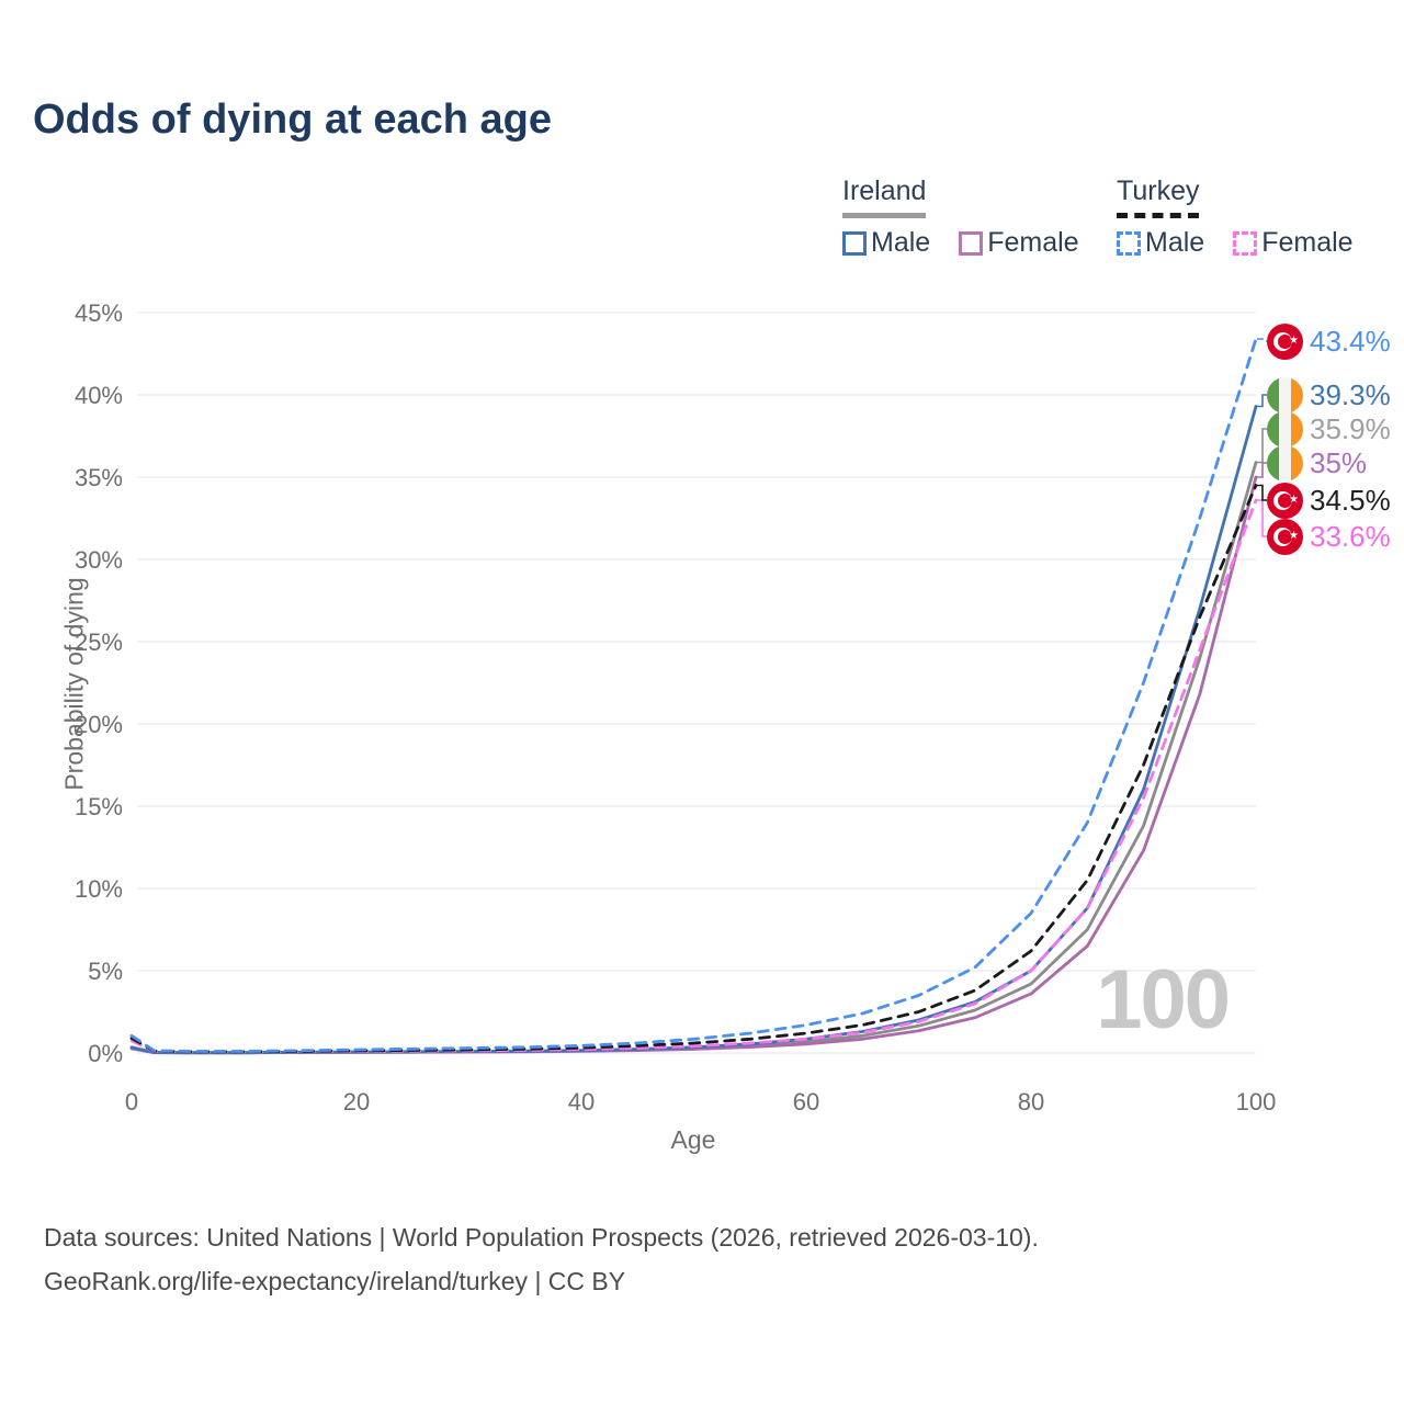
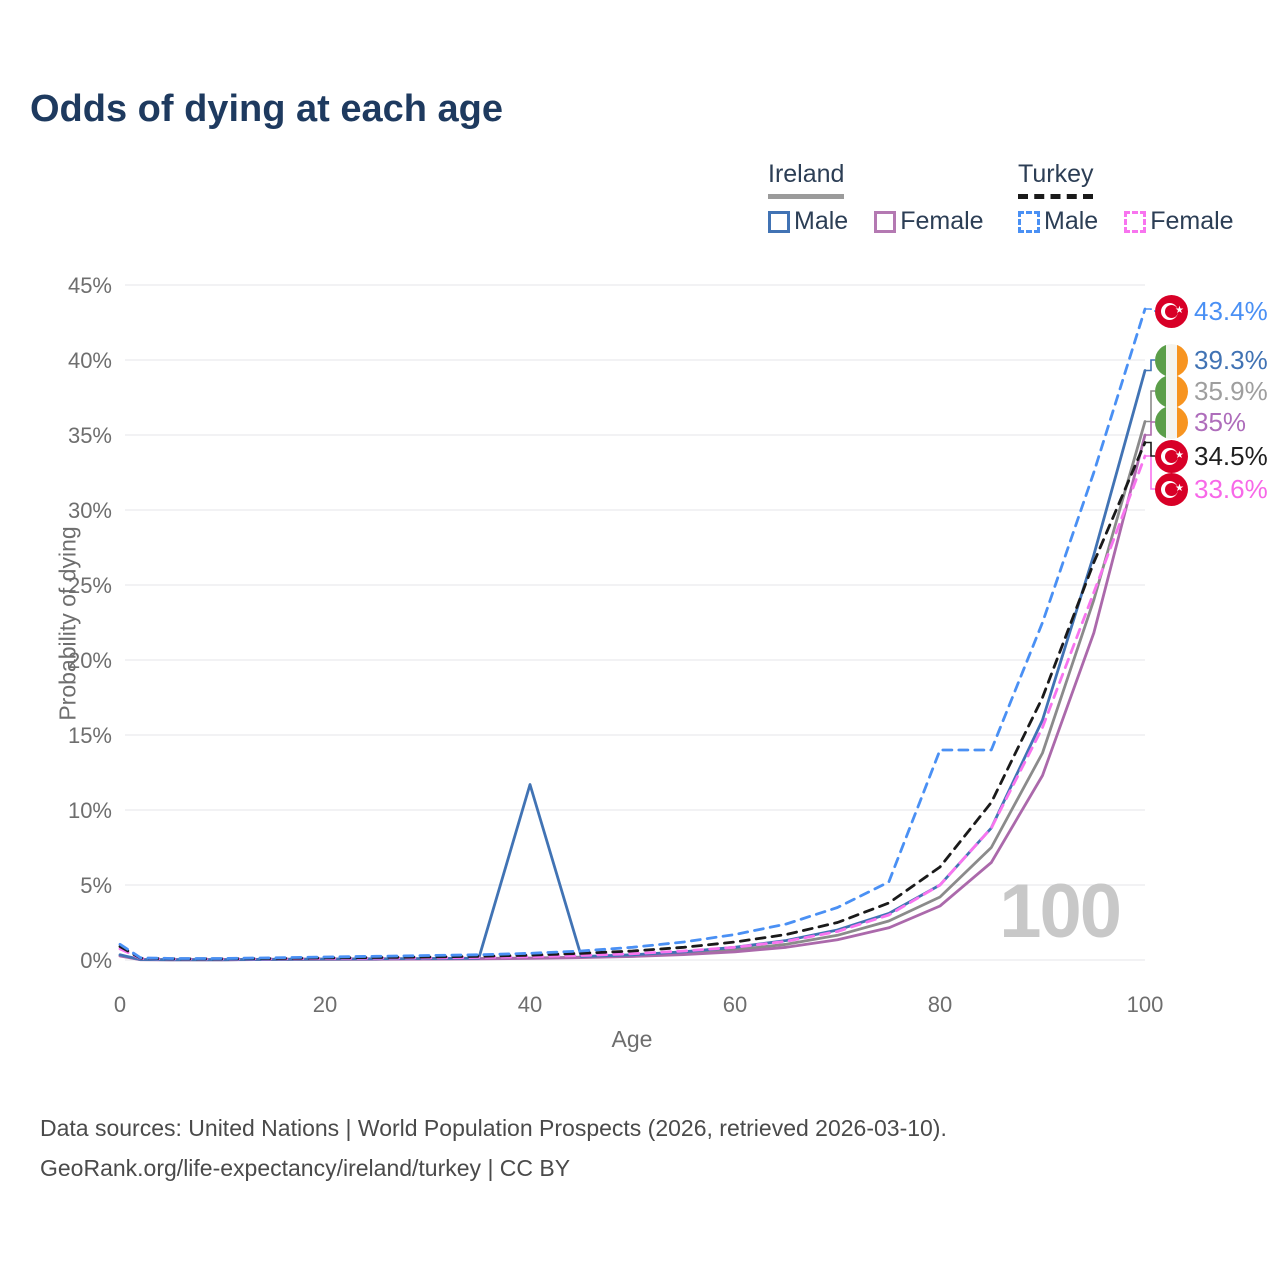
Ireland Male/40: 0.2% -> 11.7%
Turkey Male/80: 8.5% -> 14.0%
